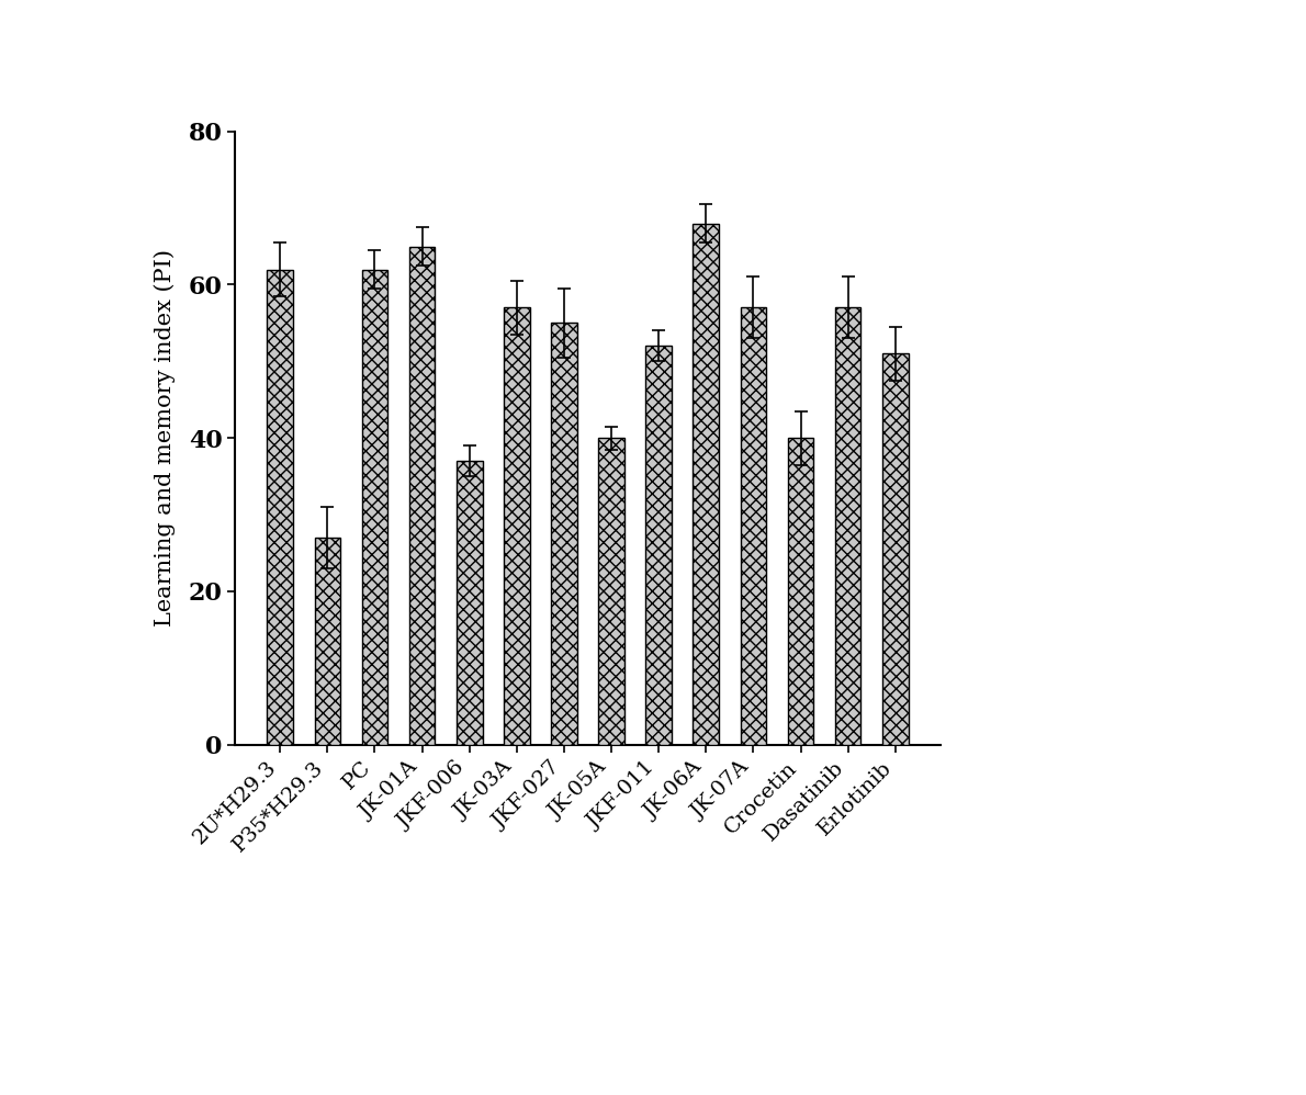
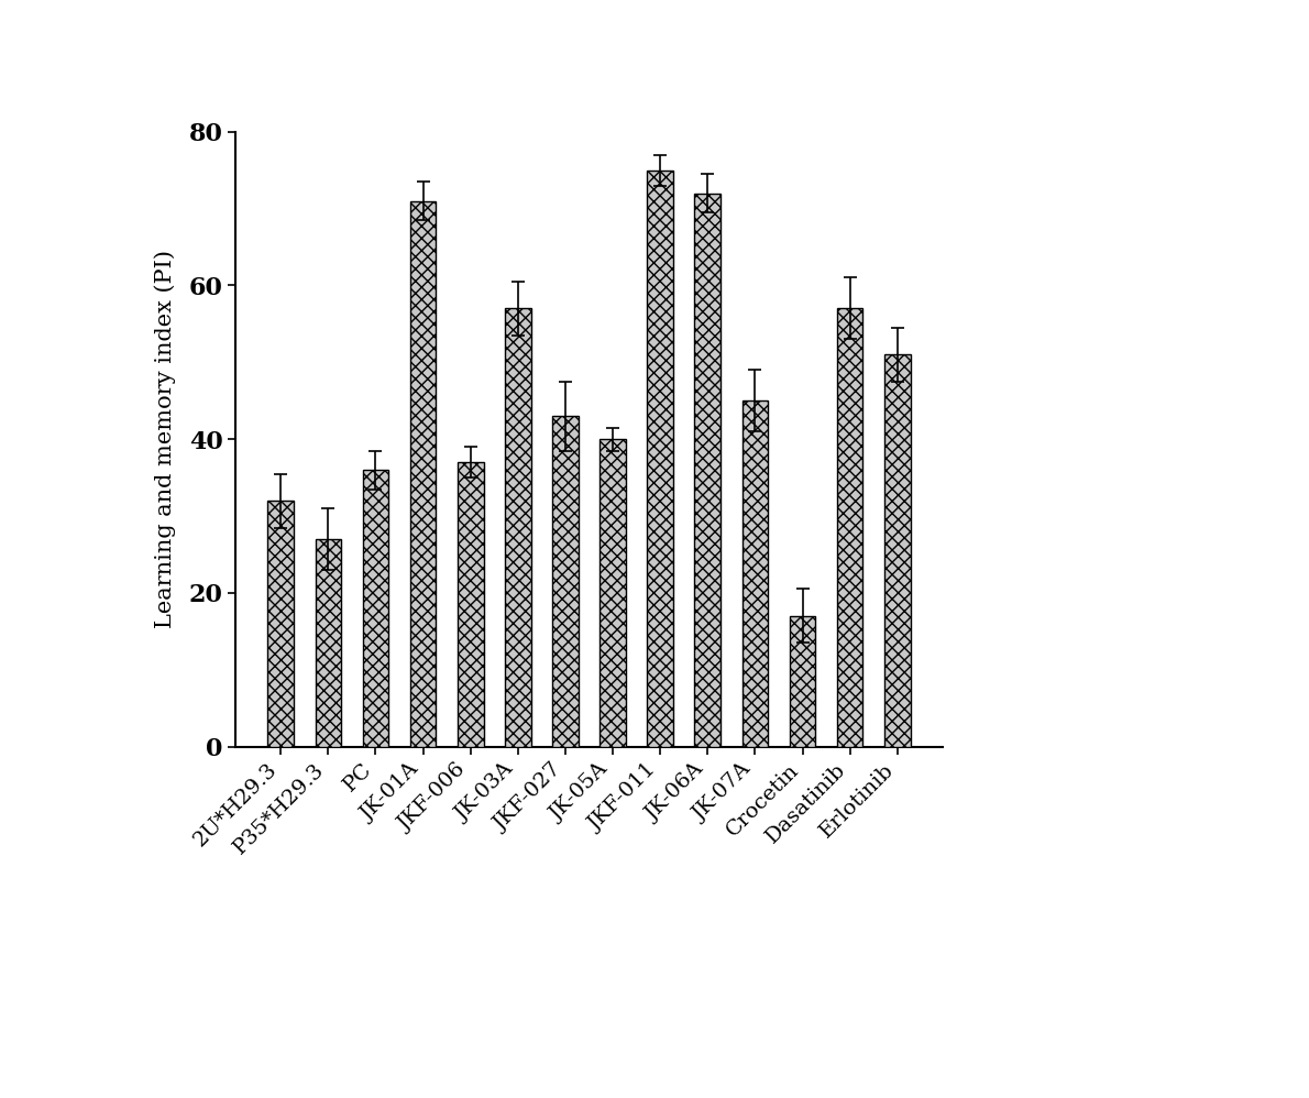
2U*H29.3: 62 -> 32
PC: 62 -> 36
JK-01A: 65 -> 71
JKF-027: 55 -> 43
JKF-011: 52 -> 75
JK-06A: 68 -> 72
JK-07A: 57 -> 45
Crocetin: 40 -> 17
